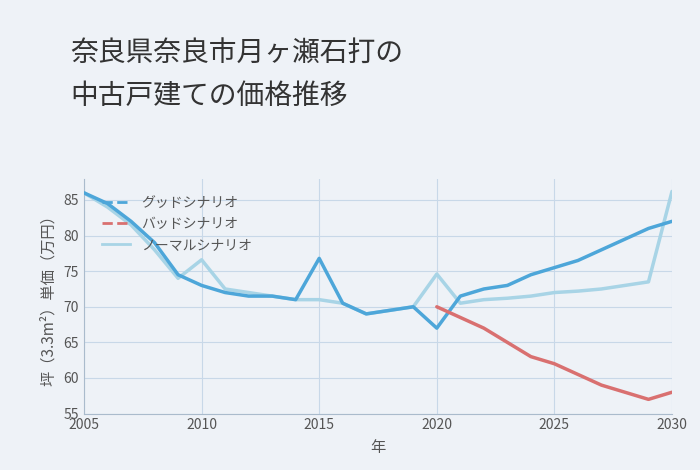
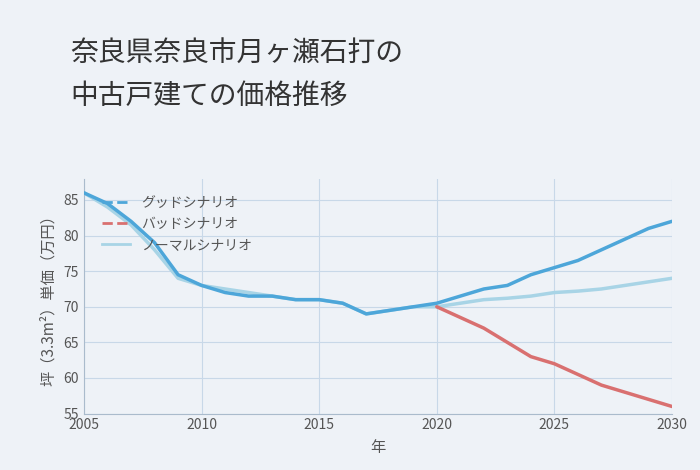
ノーマルシナリオ/2010: 76.6 -> 73.0
グッドシナリオ/2015: 76.8 -> 71.0
グッドシナリオ/2020: 67.0 -> 70.5
ノーマルシナリオ/2020: 74.6 -> 70.0
バッドシナリオ/2030: 58.0 -> 56.0
ノーマルシナリオ/2030: 86.2 -> 74.0
